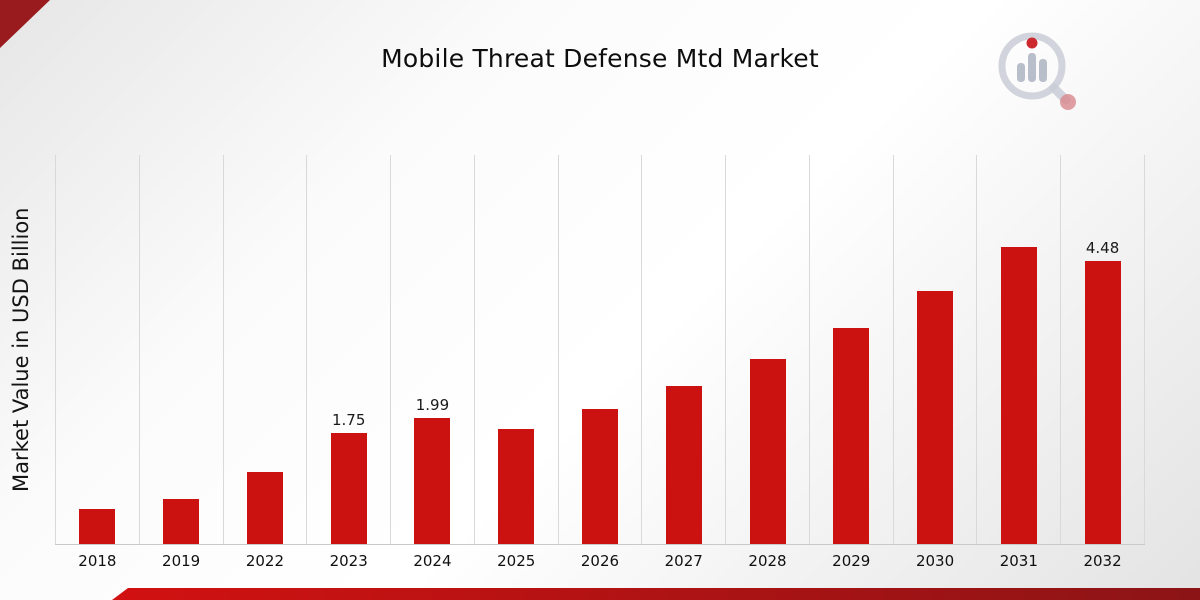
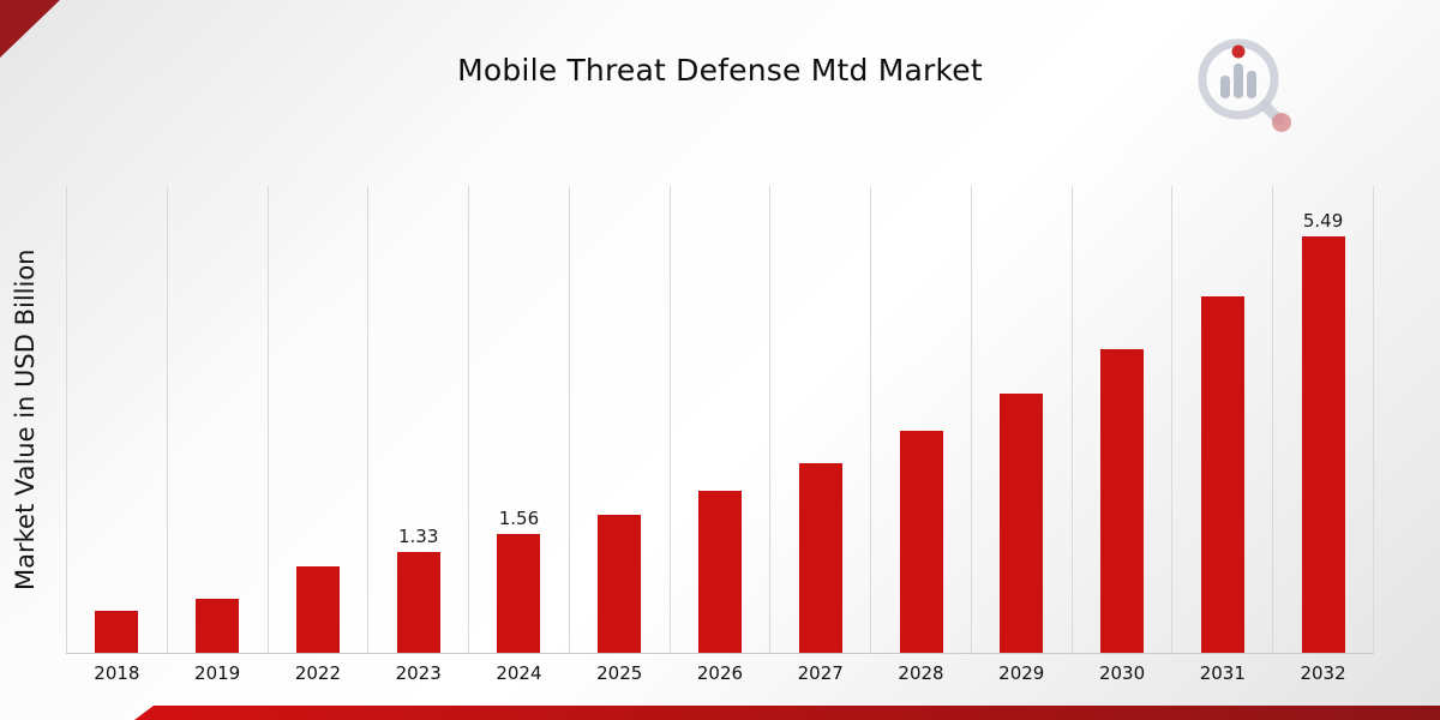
2023: 1.75 -> 1.33
2024: 1.99 -> 1.56
2032: 4.48 -> 5.49
